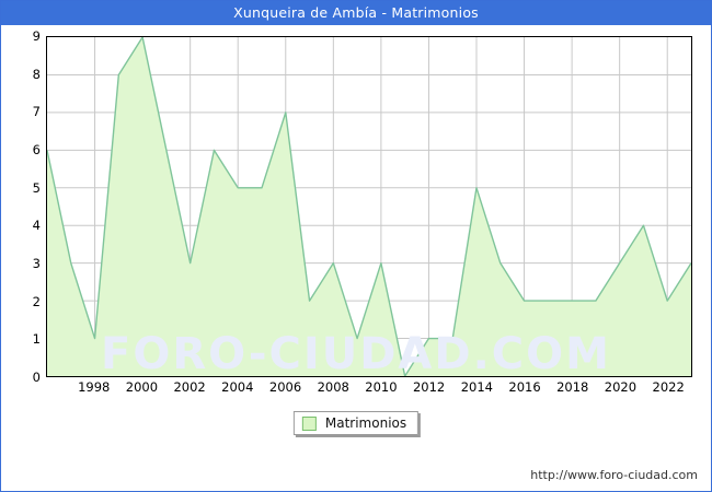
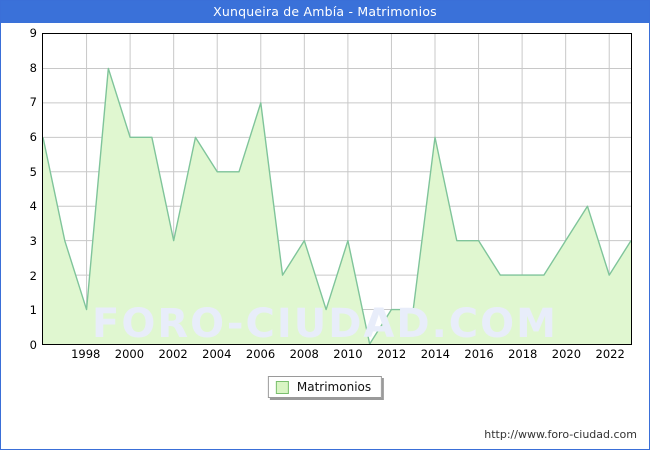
2000: 9 -> 6
2014: 5 -> 6
2016: 2 -> 3
